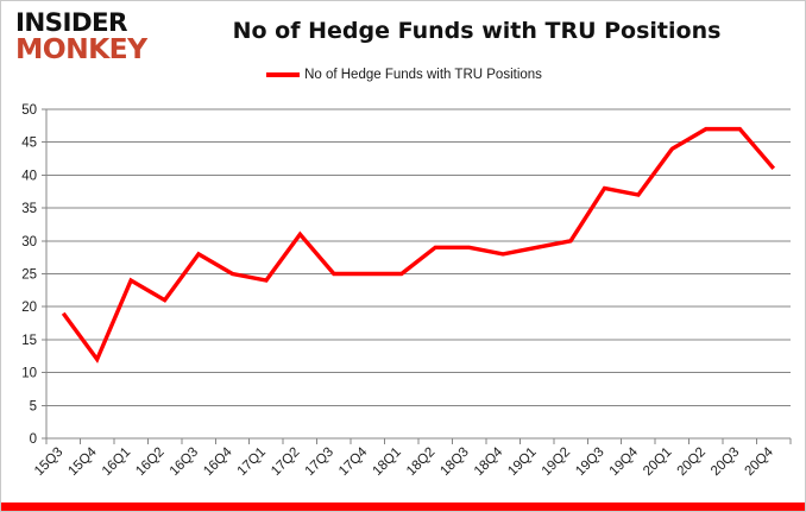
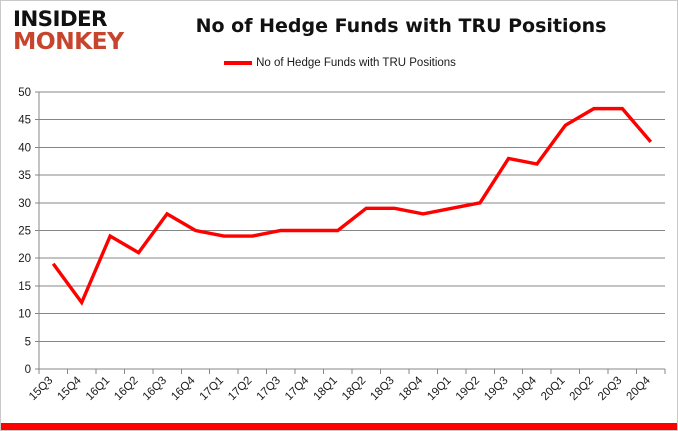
17Q2: 31 -> 24
